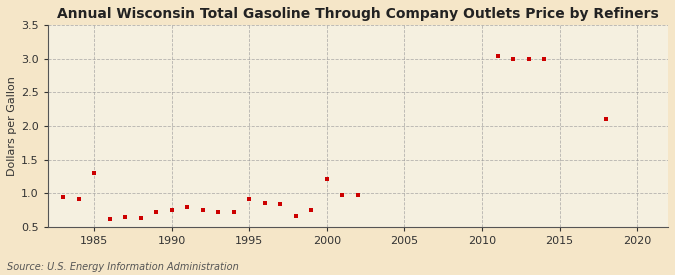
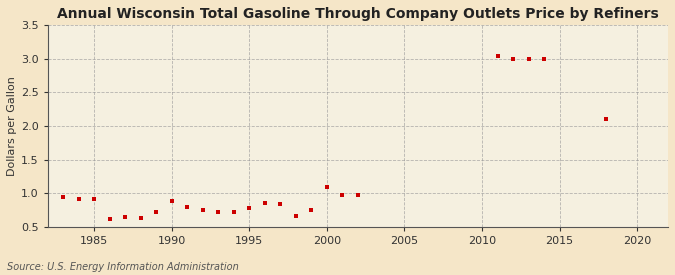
1985: 1.30 -> 0.91
1990: 0.76 -> 0.88
1995: 0.92 -> 0.78
2000: 1.22 -> 1.09
